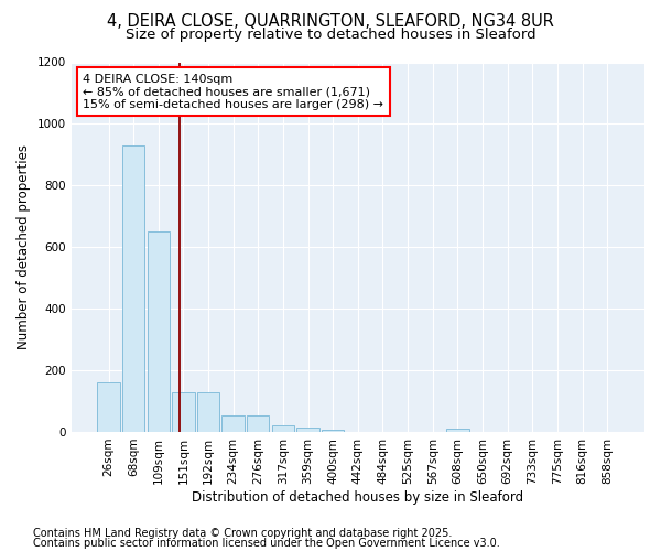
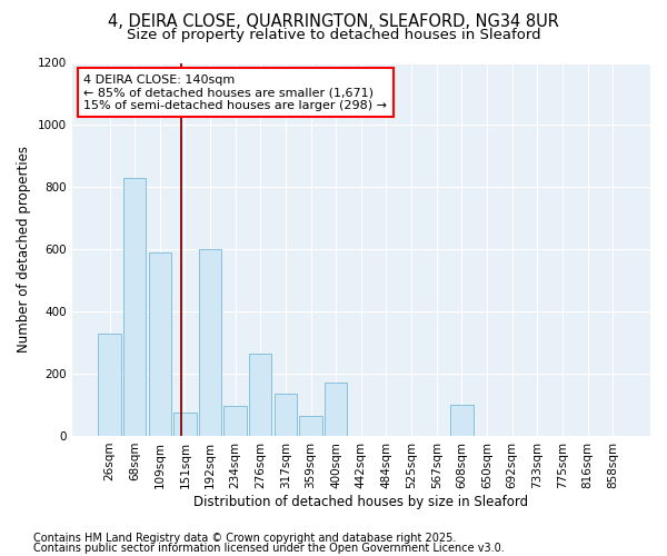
26sqm: 160 -> 330
68sqm: 930 -> 830
109sqm: 650 -> 590
151sqm: 130 -> 75
192sqm: 130 -> 600
234sqm: 55 -> 95
276sqm: 55 -> 265
317sqm: 20 -> 135
359sqm: 13 -> 65
400sqm: 7 -> 170
608sqm: 12 -> 100
